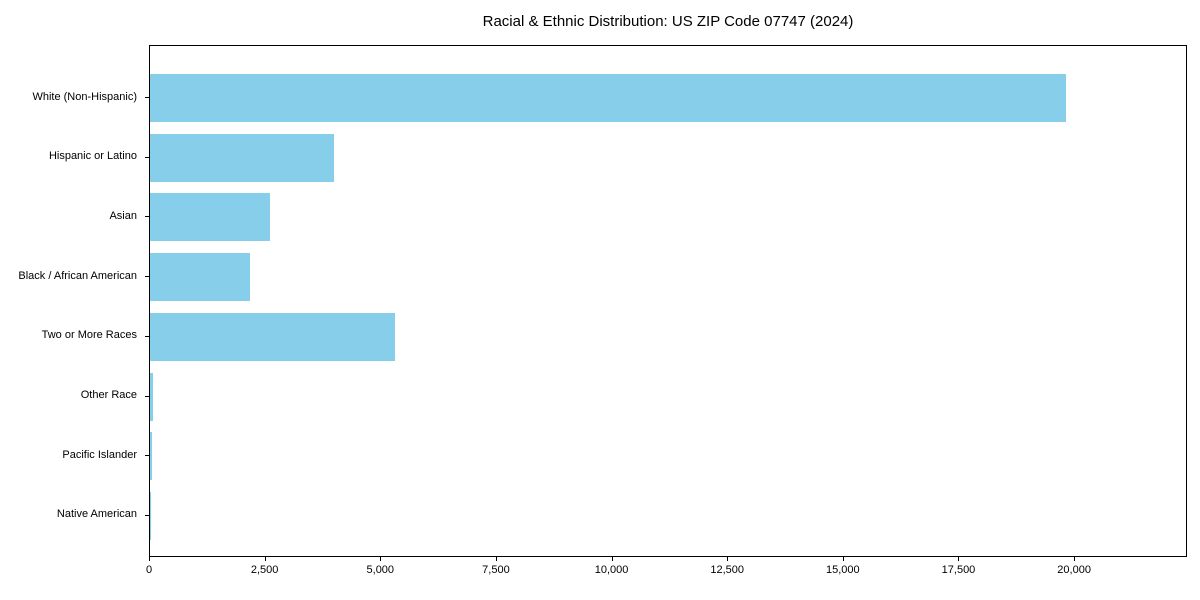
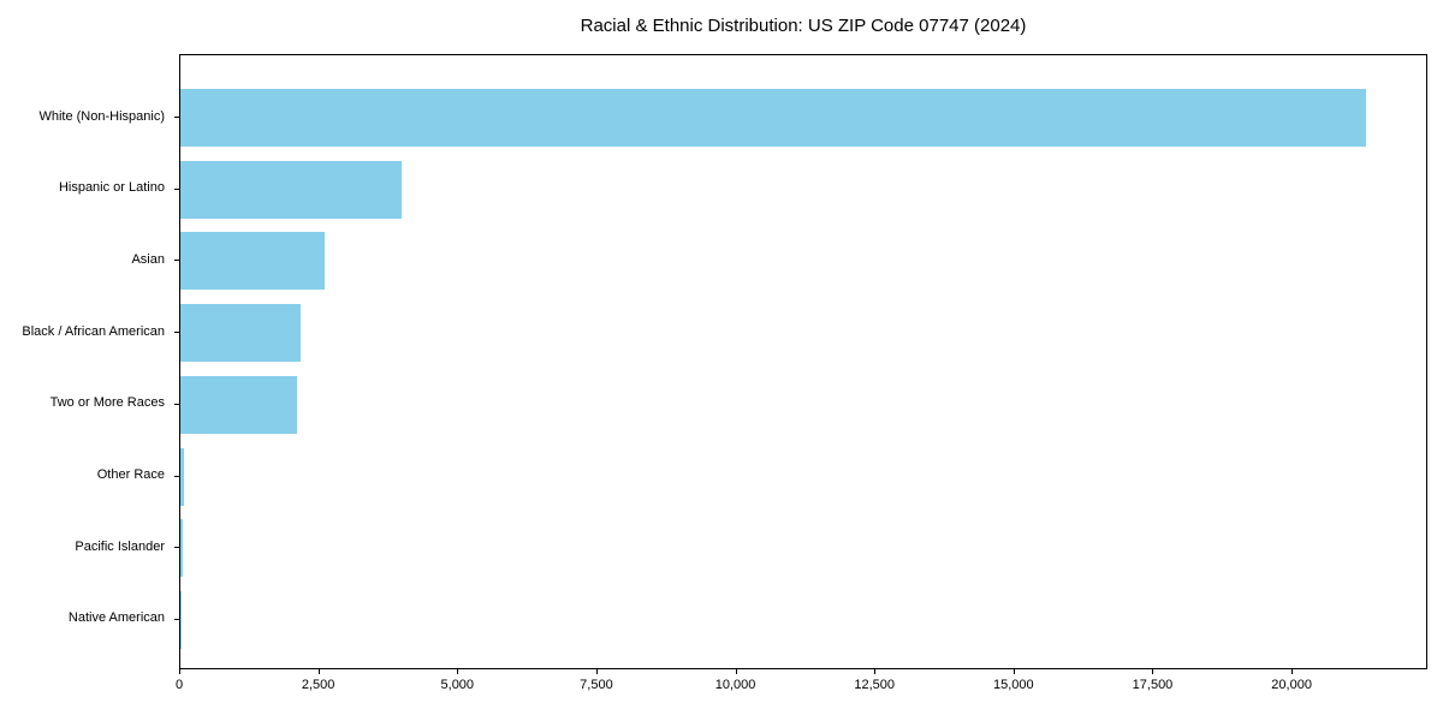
White (Non-Hispanic): 19800 -> 21300
Two or More Races: 5300 -> 2100
